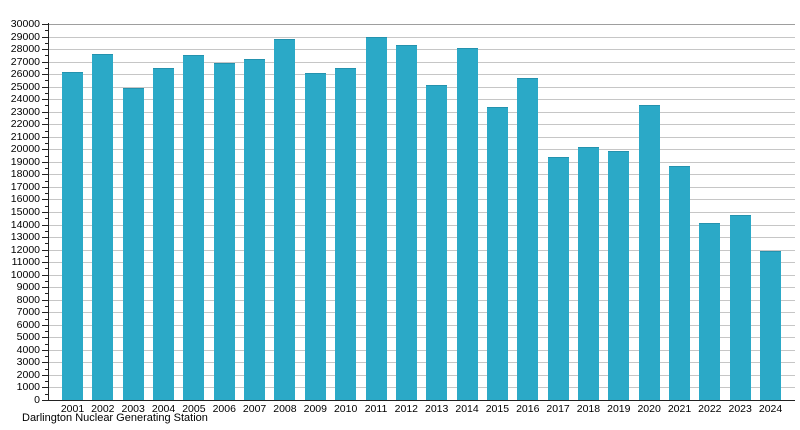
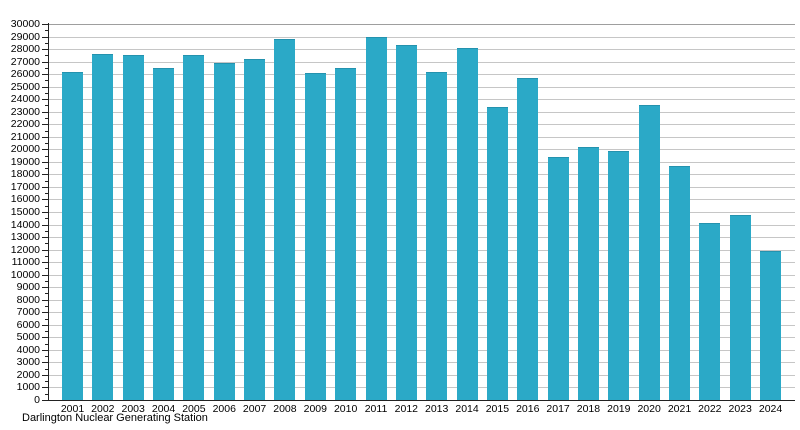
2003: 24900 -> 27500
2013: 25100 -> 26200
